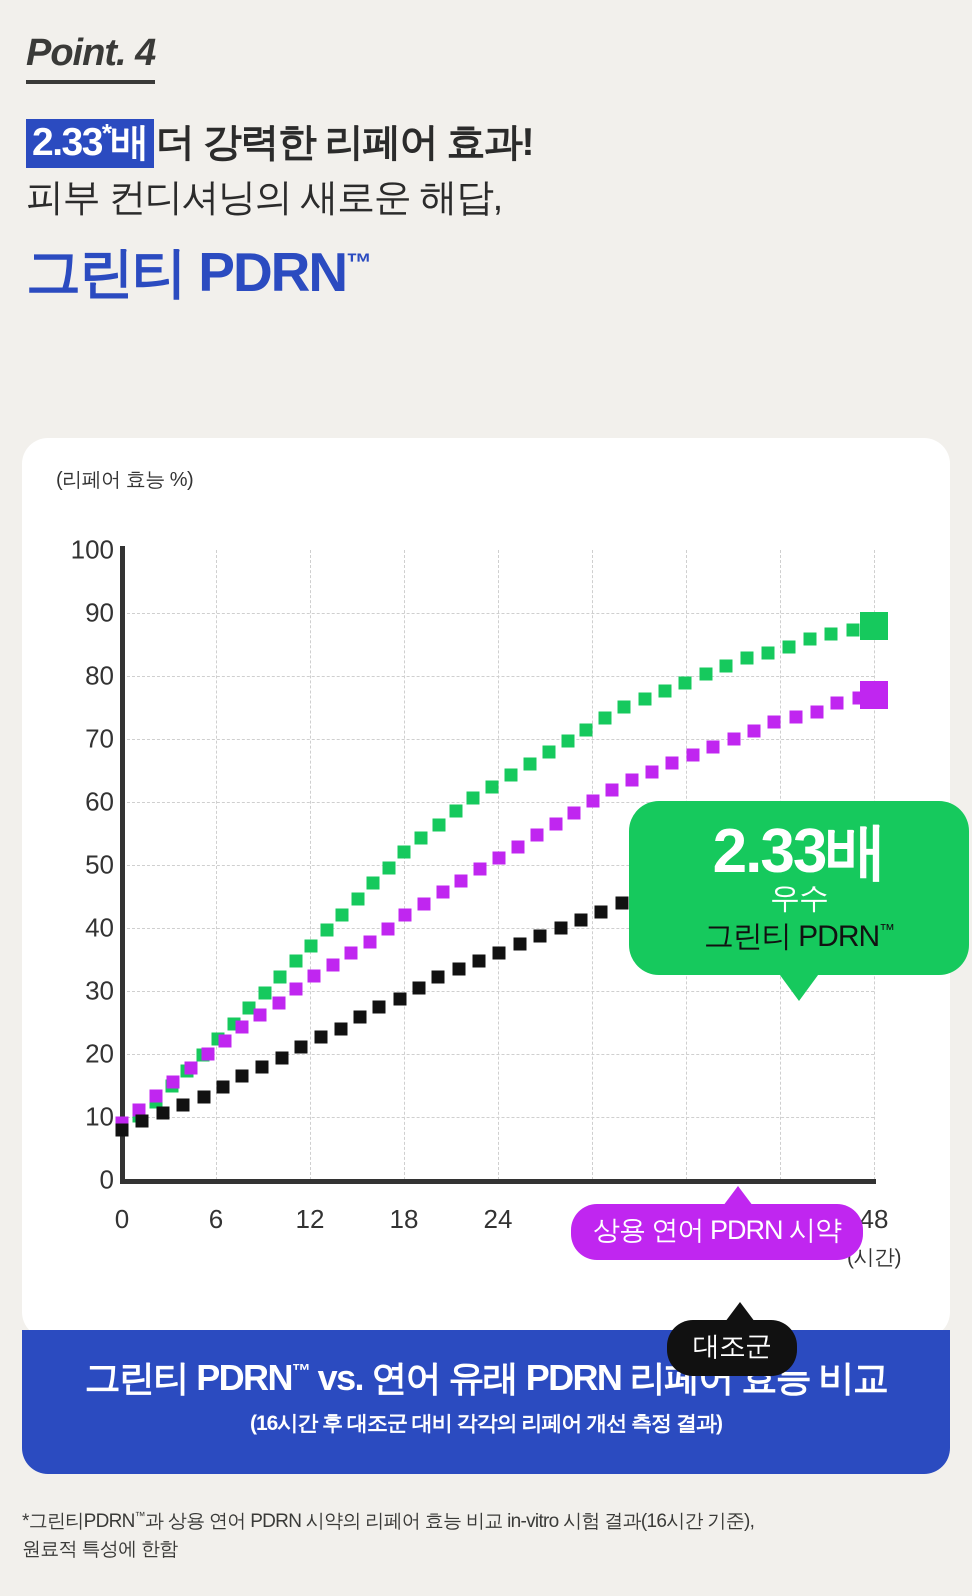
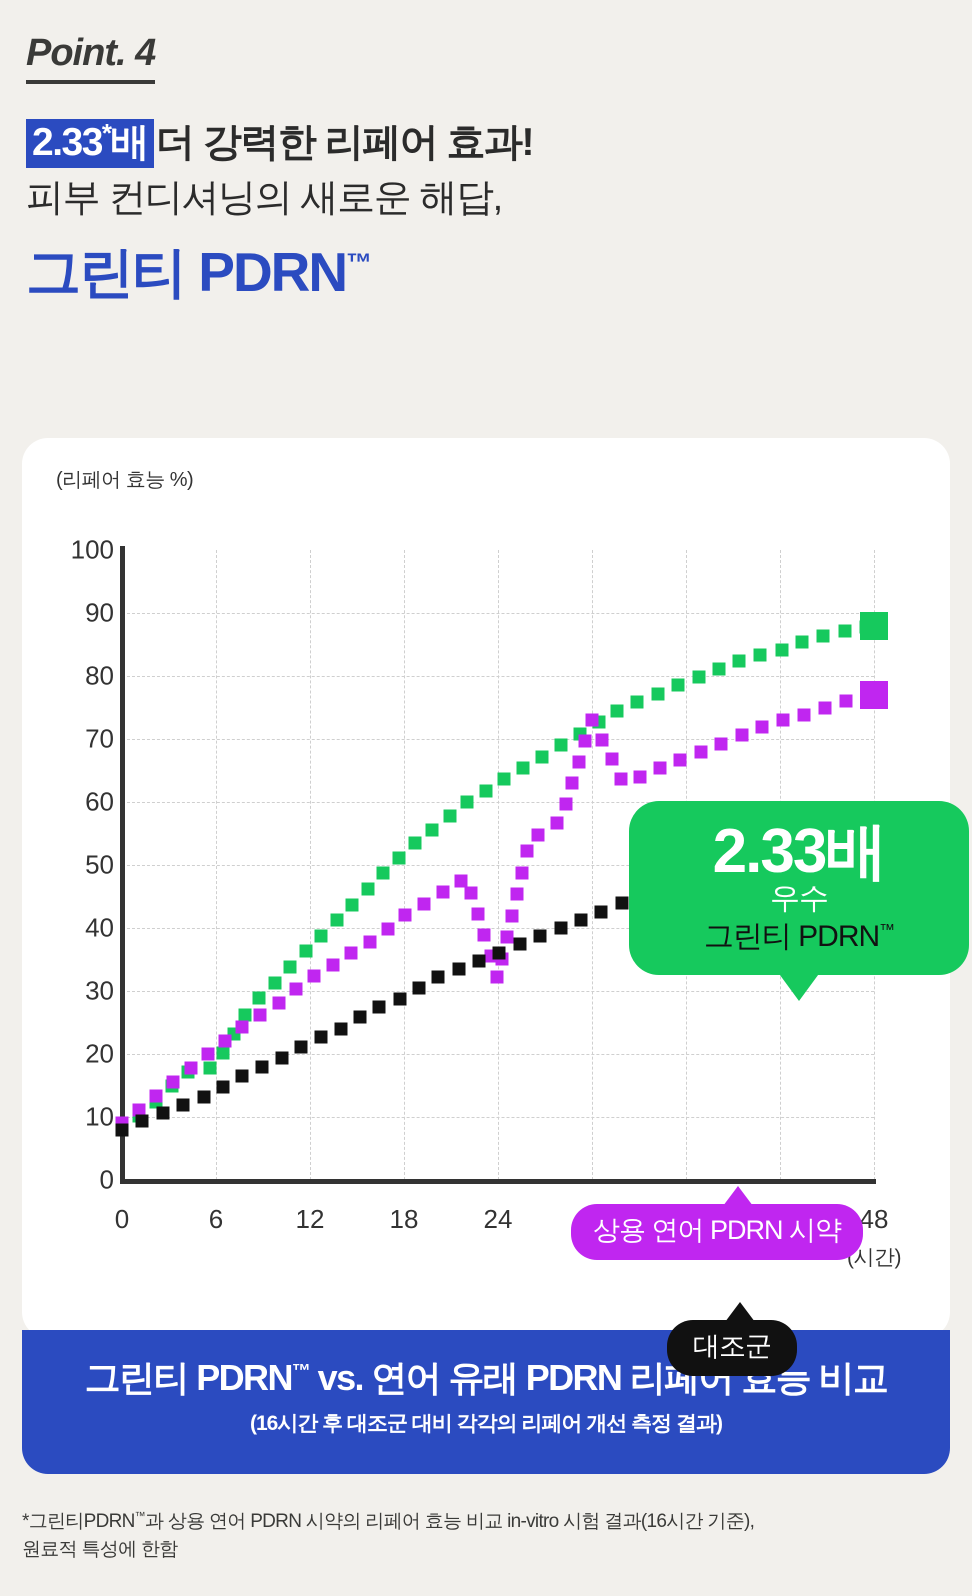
그린티 PDRN™/6: 22 -> 18
상용 연어 PDRN 시약/24: 51 -> 32
상용 연어 PDRN 시약/30: 60 -> 73
